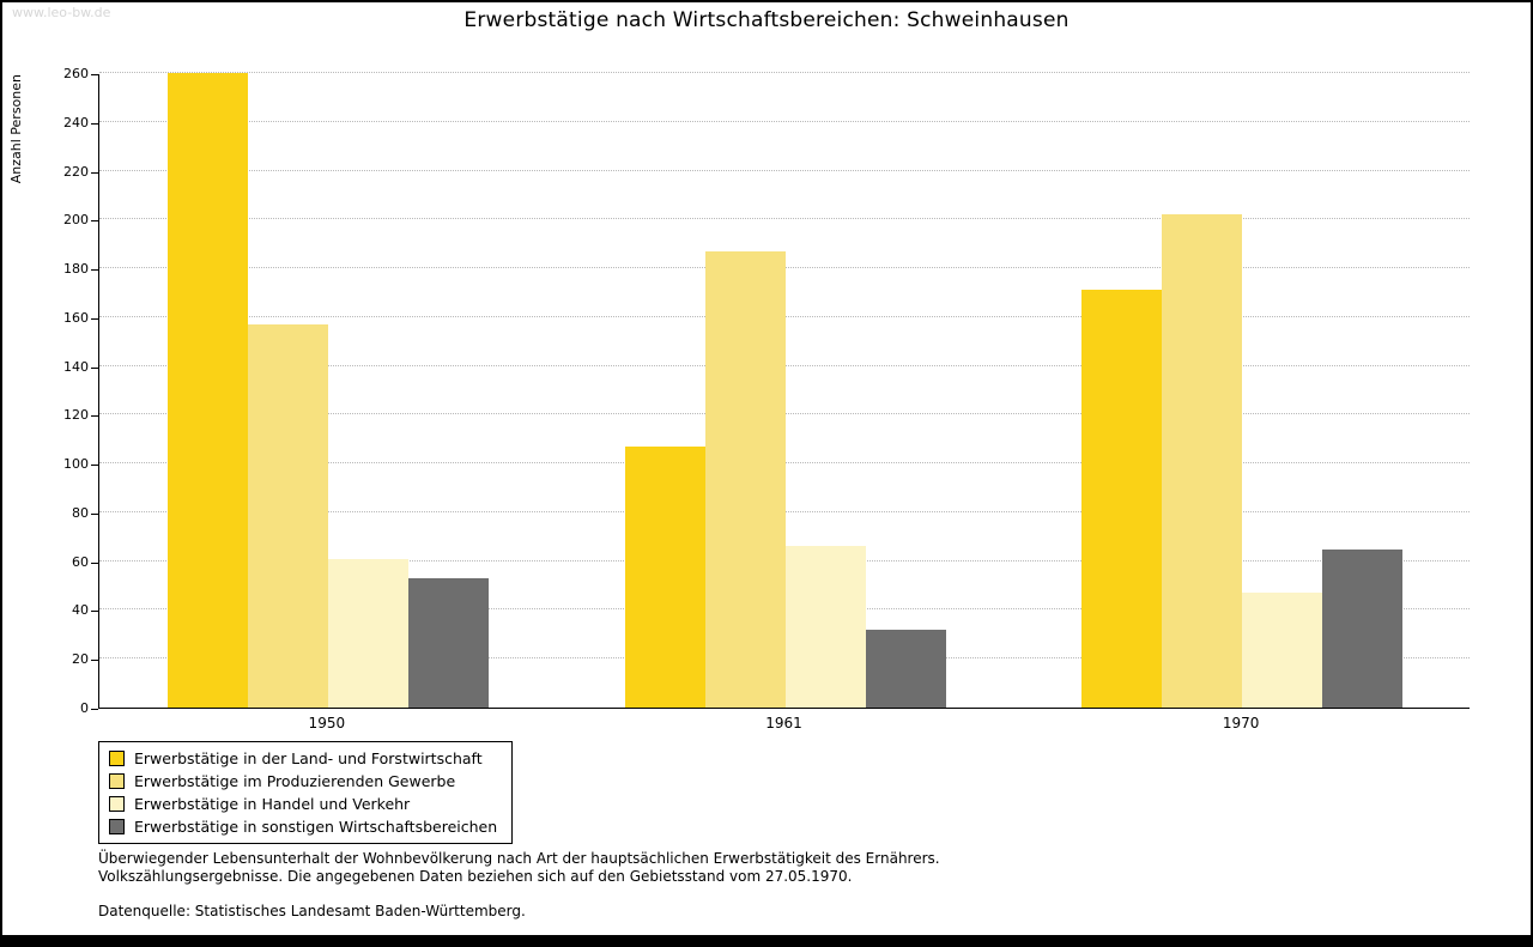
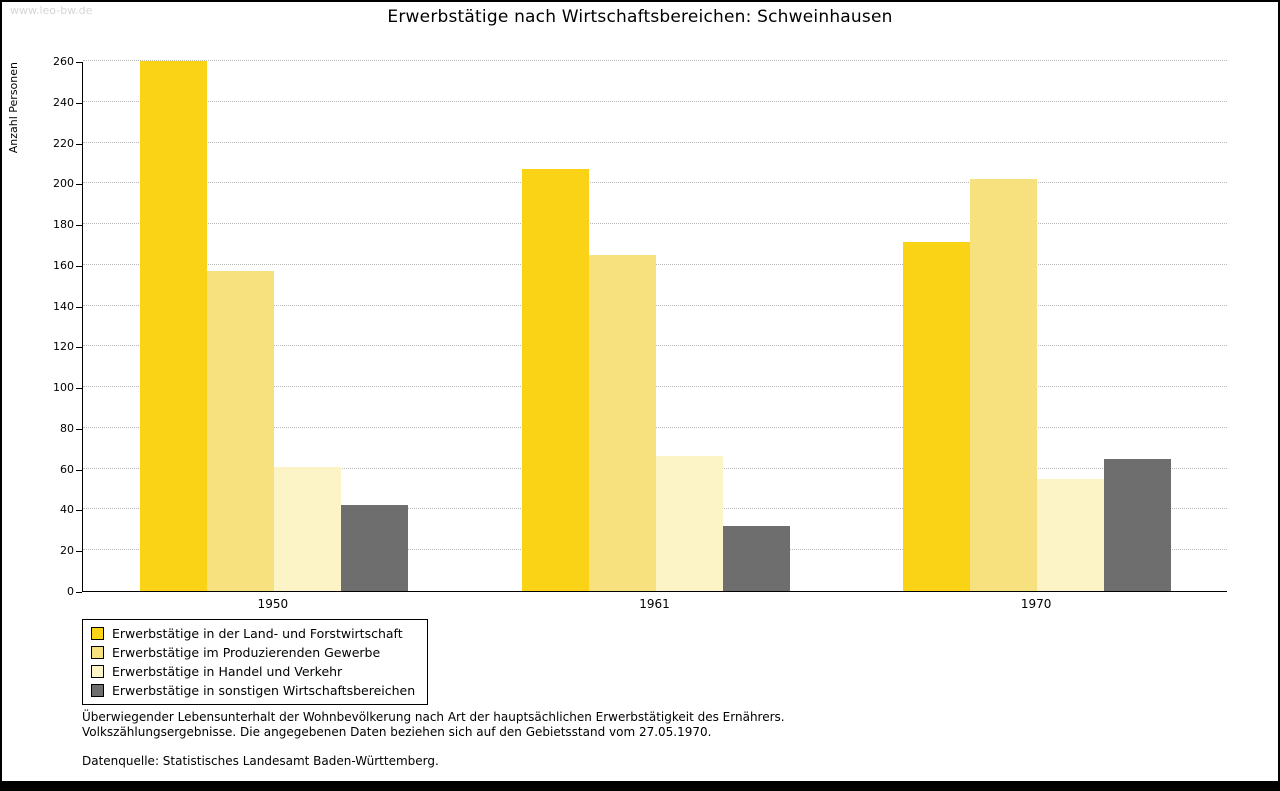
Erwerbstätige in sonstigen Wirtschaftsbereichen/1950: 53 -> 42
Erwerbstätige in der Land- und Forstwirtschaft/1961: 107 -> 207
Erwerbstätige im Produzierenden Gewerbe/1961: 187 -> 165
Erwerbstätige in Handel und Verkehr/1970: 47 -> 55
